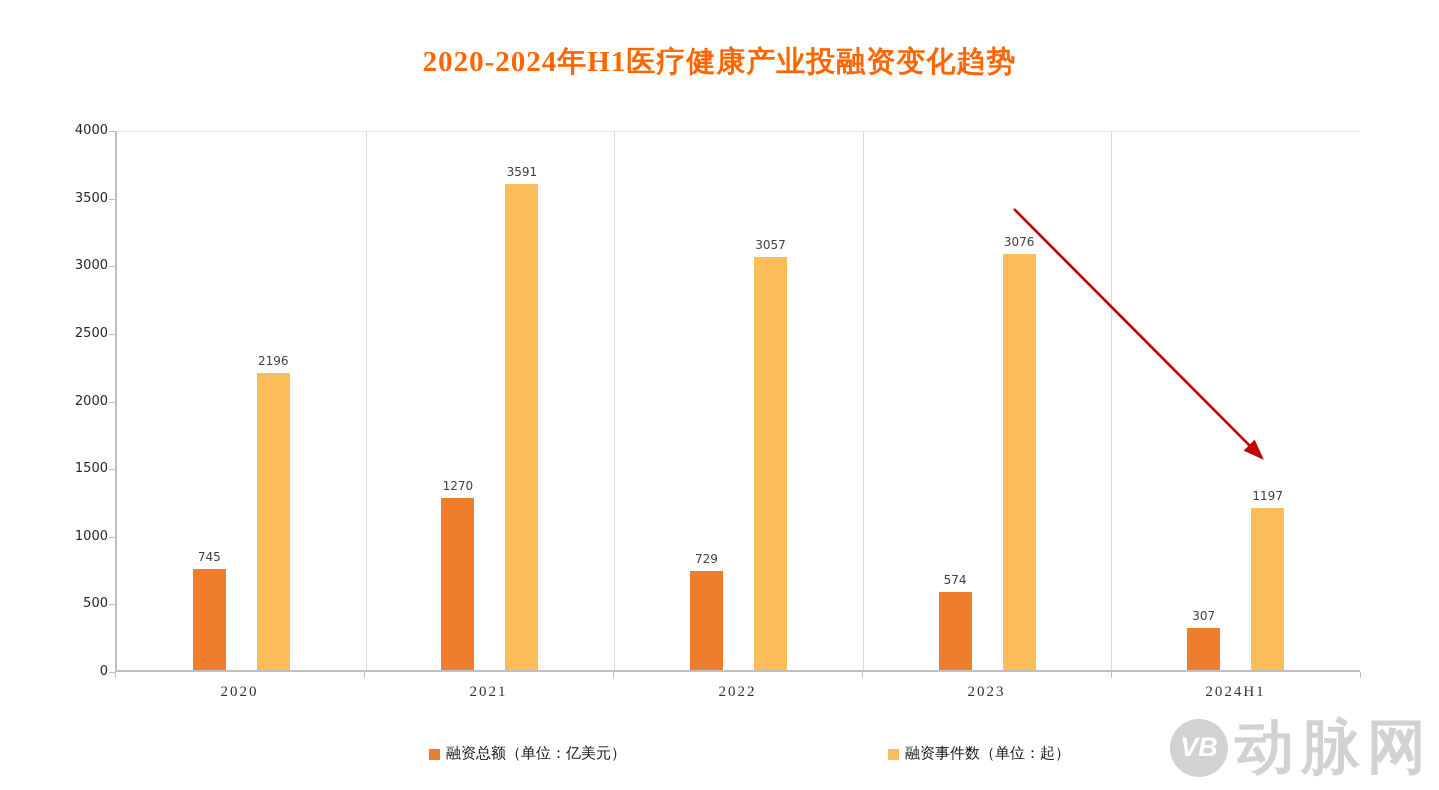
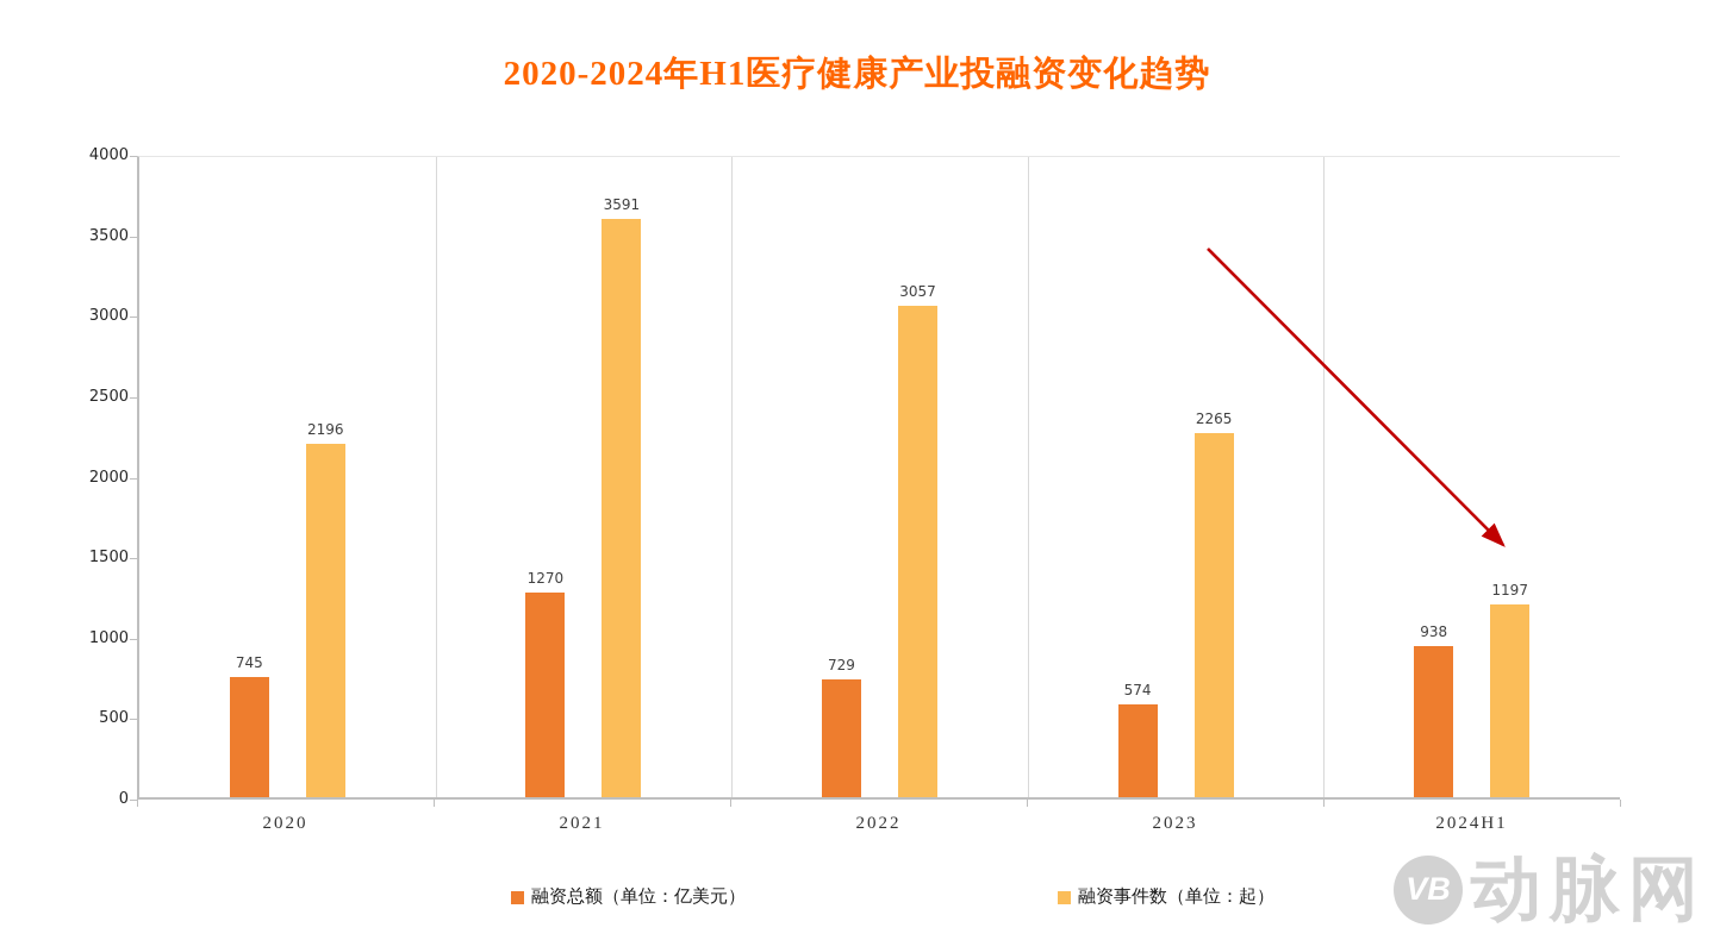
融资事件数（单位：起）/2023: 3076 -> 2265
融资总额（单位：亿美元）/2024H1: 307 -> 938
